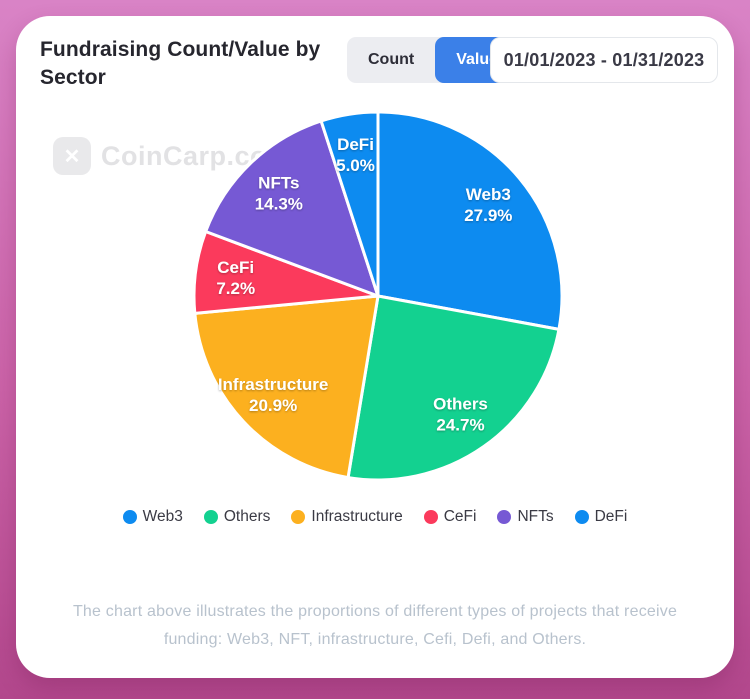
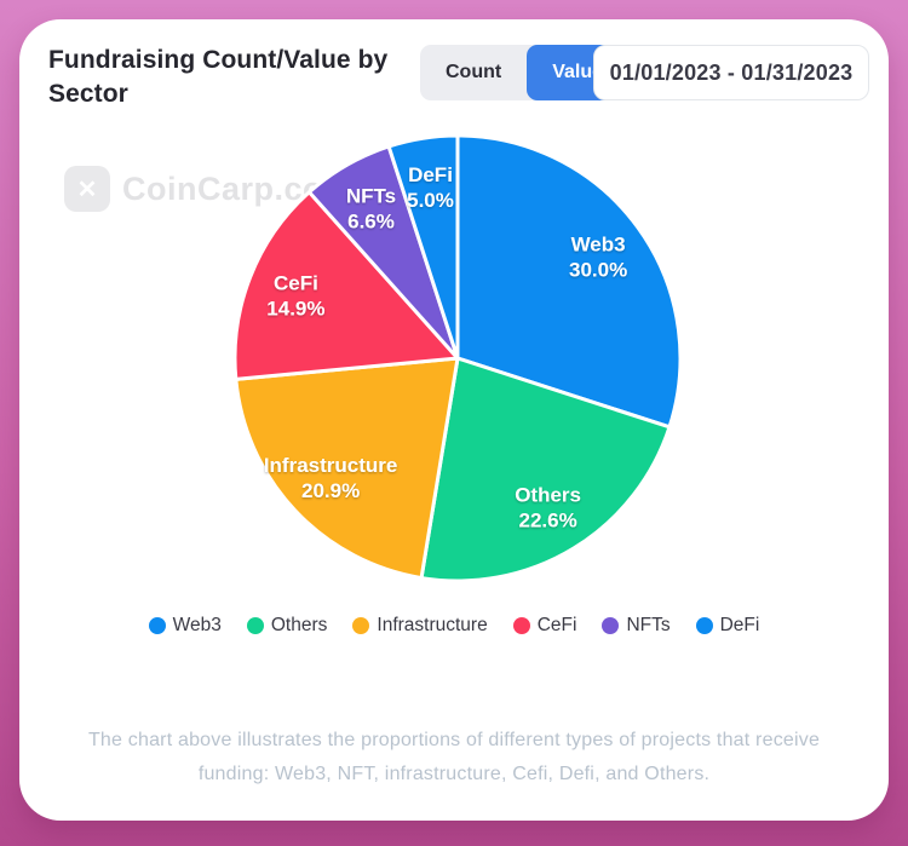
Web3: 27.9% -> 30.0%
Others: 24.7% -> 22.6%
CeFi: 7.2% -> 14.9%
NFTs: 14.3% -> 6.6%
